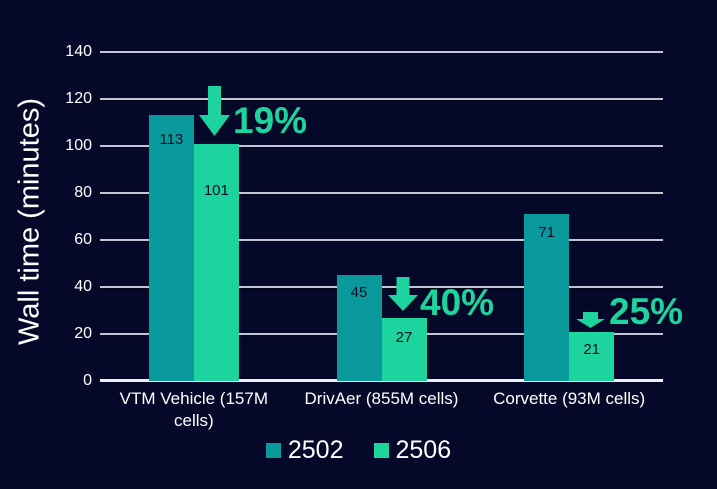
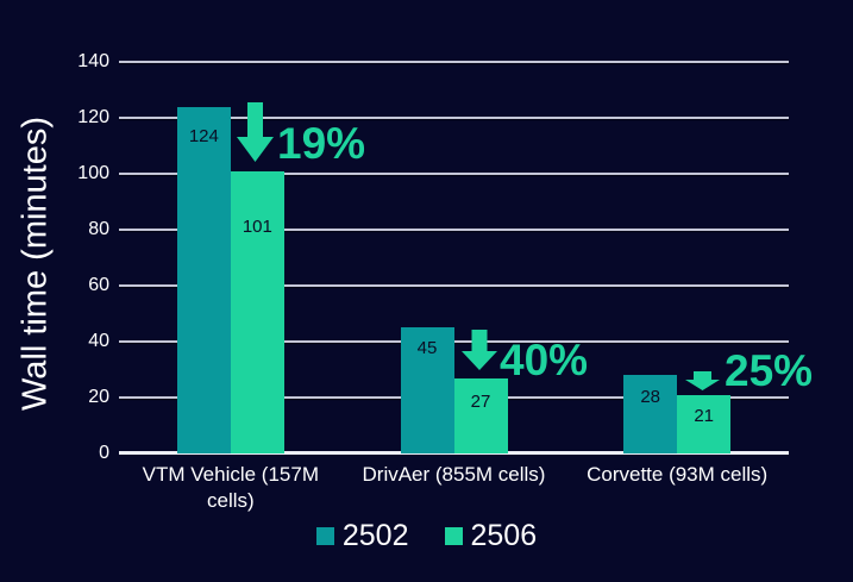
2502/VTM Vehicle (157M cells): 113 -> 124
2502/Corvette (93M cells): 71 -> 28
